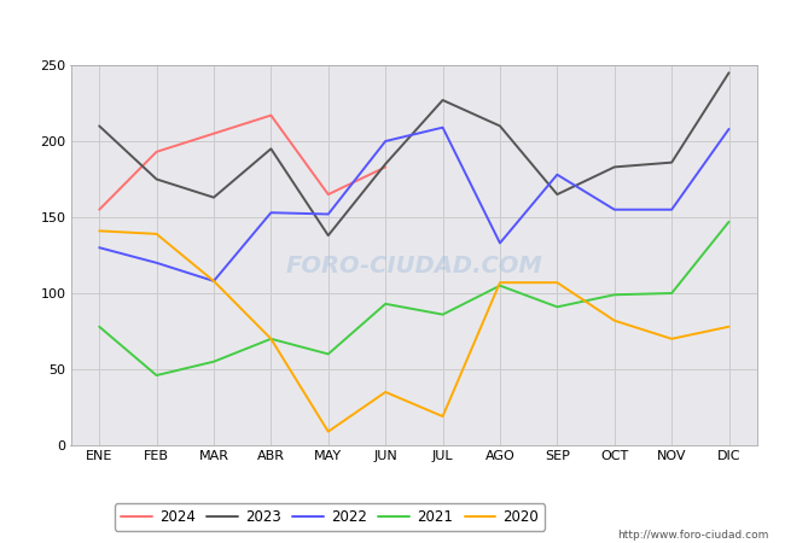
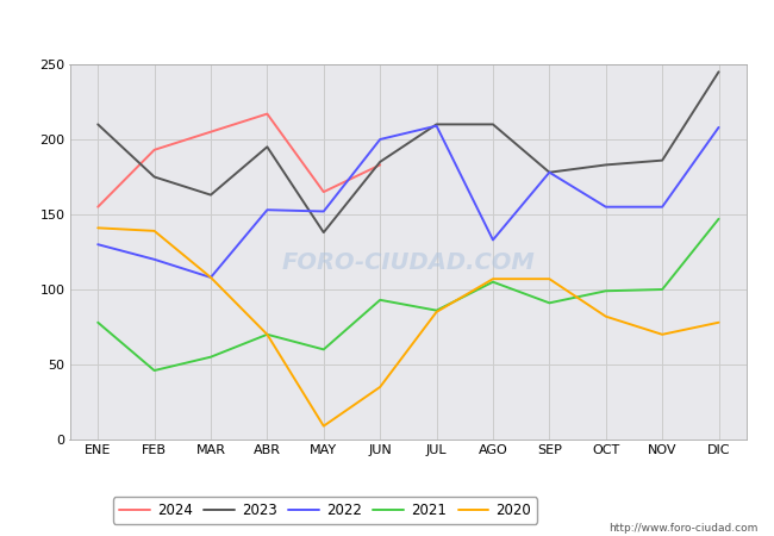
2023/JUL: 227 -> 210
2020/JUL: 19 -> 85
2023/SEP: 165 -> 178
